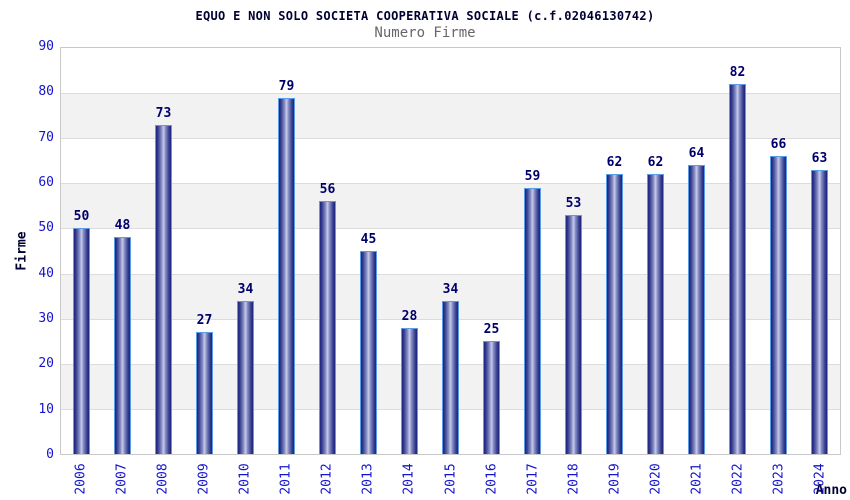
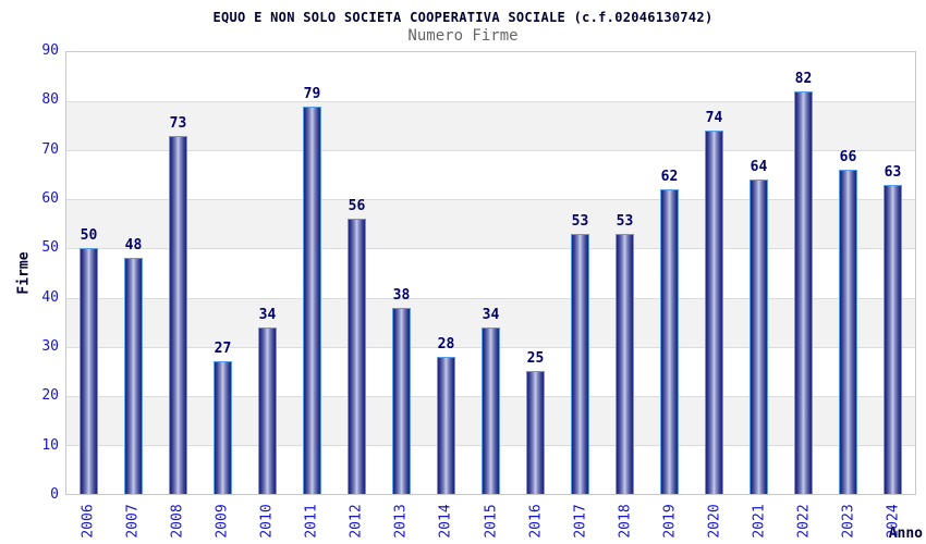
2013: 45 -> 38
2017: 59 -> 53
2020: 62 -> 74
